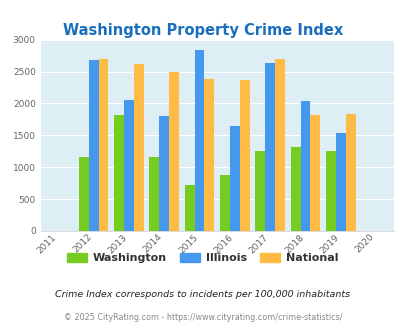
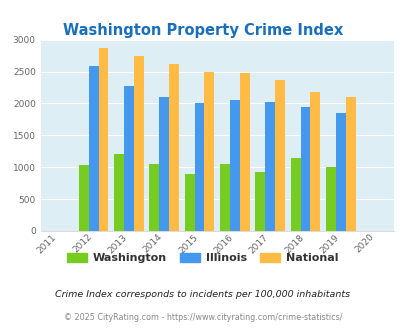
Washington/2012: 1160 -> 1030
Illinois/2012: 2680 -> 2590
National/2012: 2700 -> 2870
Washington/2013: 1820 -> 1200
Illinois/2013: 2060 -> 2280
National/2013: 2620 -> 2740
Washington/2014: 1160 -> 1050
Illinois/2014: 1800 -> 2100
National/2014: 2500 -> 2620
Washington/2015: 720 -> 900
Illinois/2015: 2840 -> 2000
National/2015: 2380 -> 2500
Washington/2016: 880 -> 1050
Illinois/2016: 1640 -> 2060
National/2016: 2360 -> 2470
Washington/2017: 1260 -> 930
Illinois/2017: 2640 -> 2020
National/2017: 2700 -> 2360
Washington/2018: 1320 -> 1140
Illinois/2018: 2040 -> 1950
National/2018: 1820 -> 2180
Washington/2019: 1260 -> 1000
Illinois/2019: 1540 -> 1860
National/2019: 1840 -> 2100
